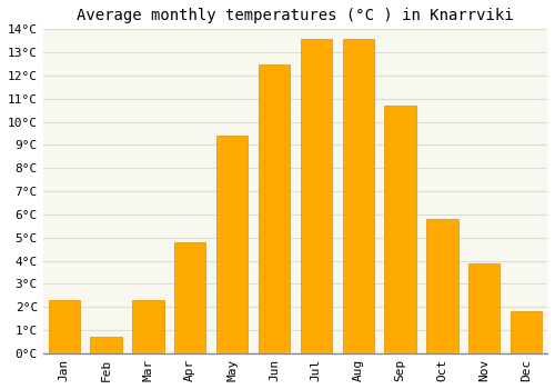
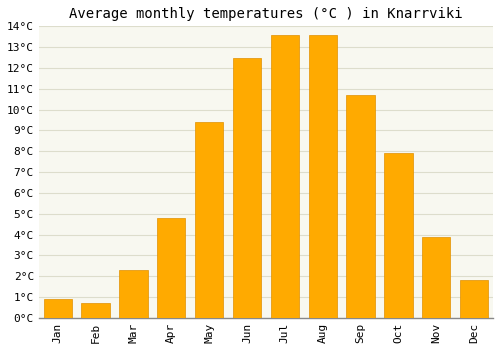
Jan: 2.3°C -> 0.9°C
Oct: 5.8°C -> 7.9°C
